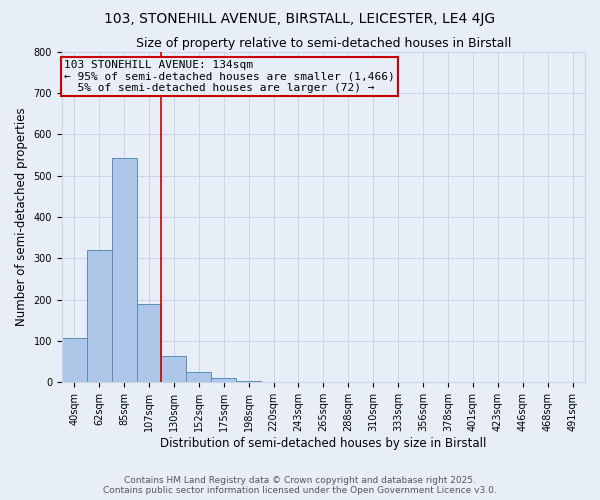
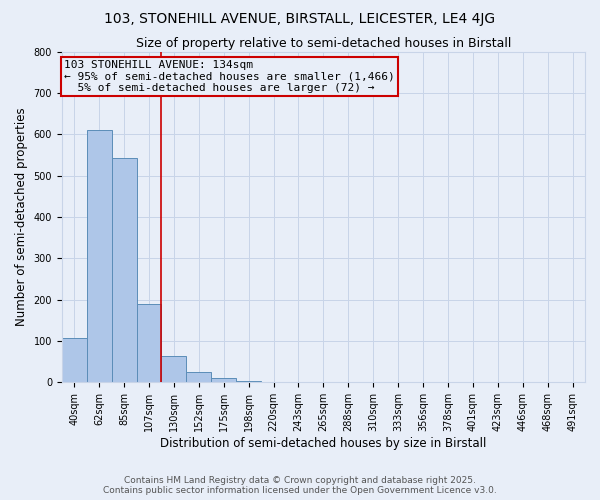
62sqm: 320 -> 611
